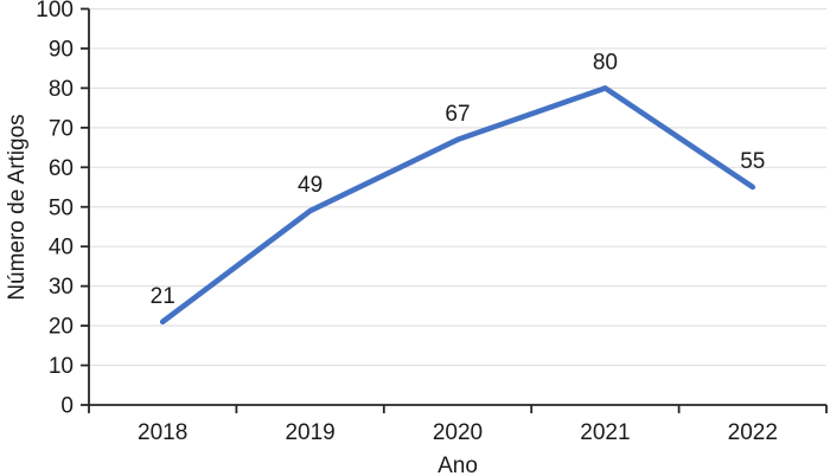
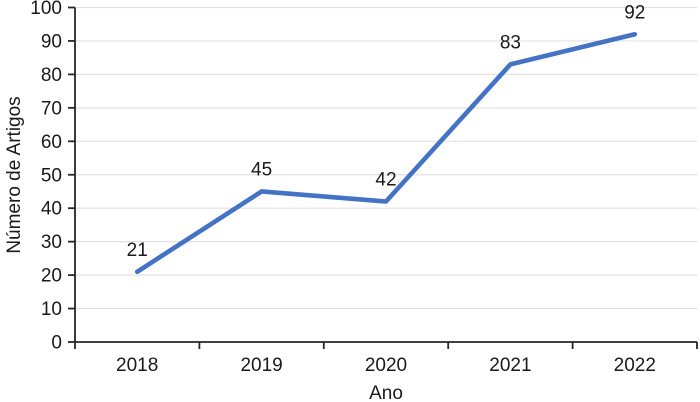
2019: 49 -> 45
2020: 67 -> 42
2021: 80 -> 83
2022: 55 -> 92
